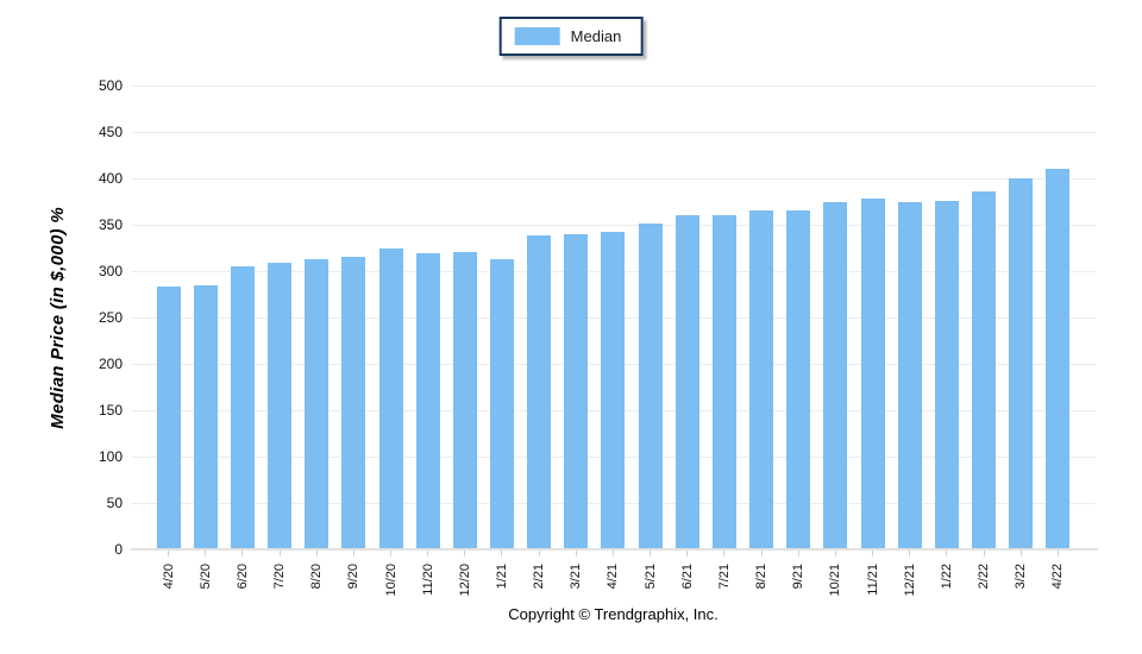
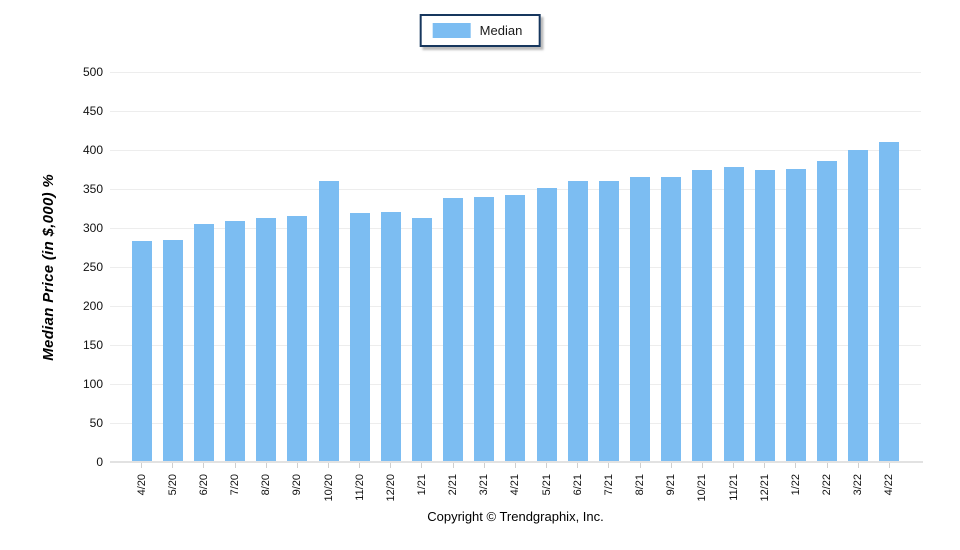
10/20: 320 -> 360
